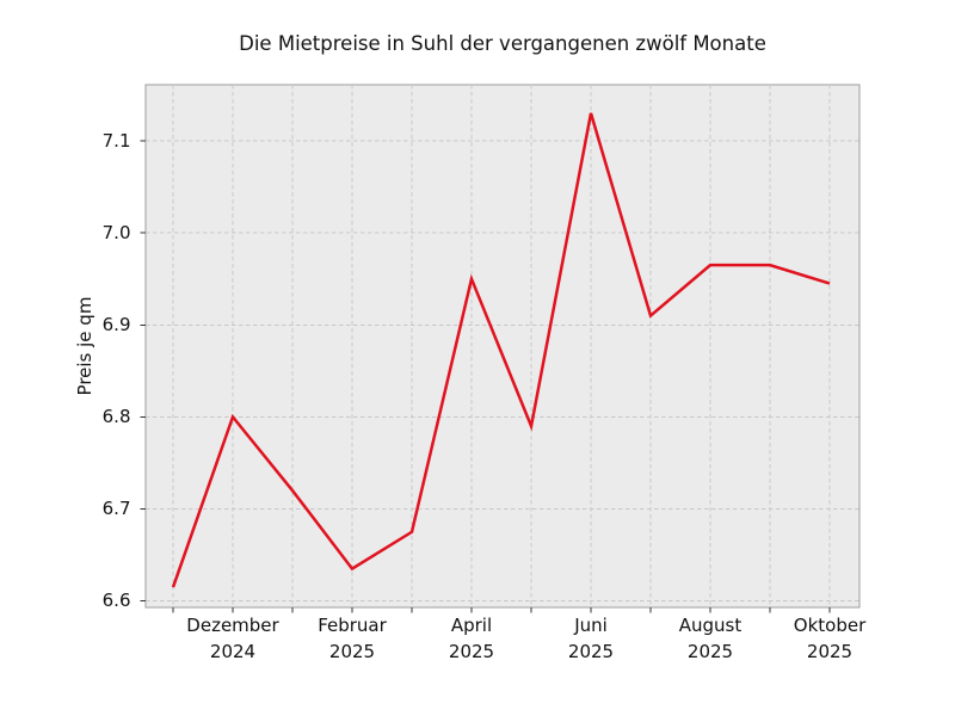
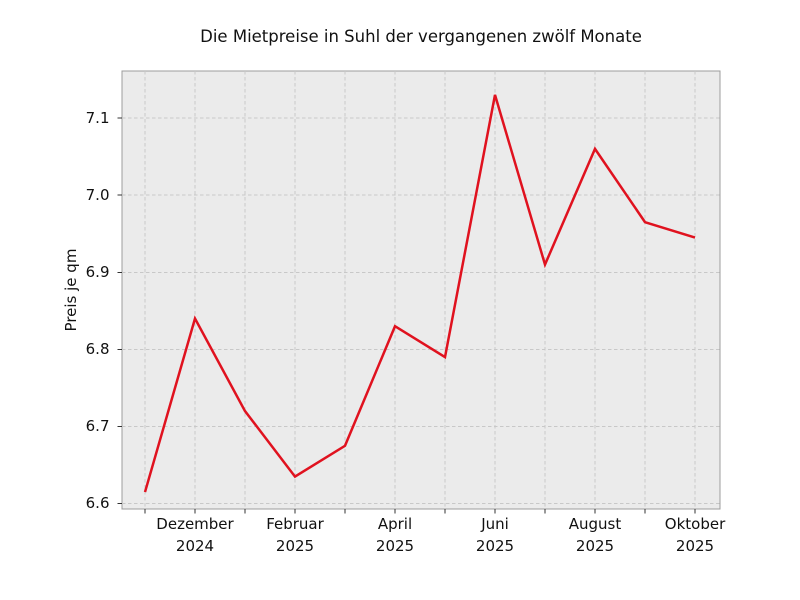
Dezember 2024: 6.80 -> 6.84
April 2025: 6.95 -> 6.83
August 2025: 6.96 -> 7.06
